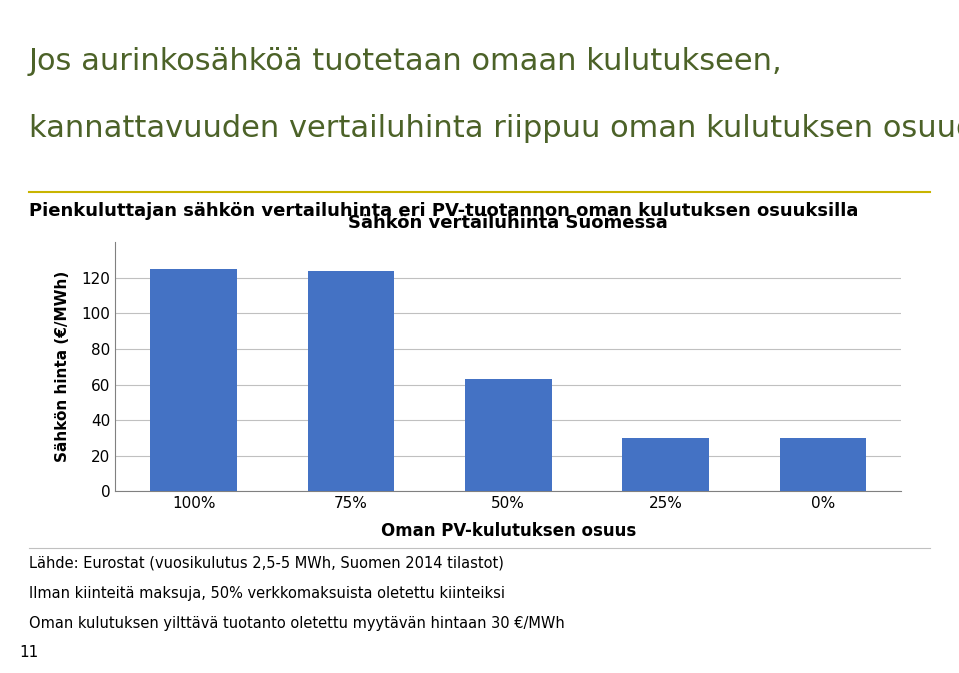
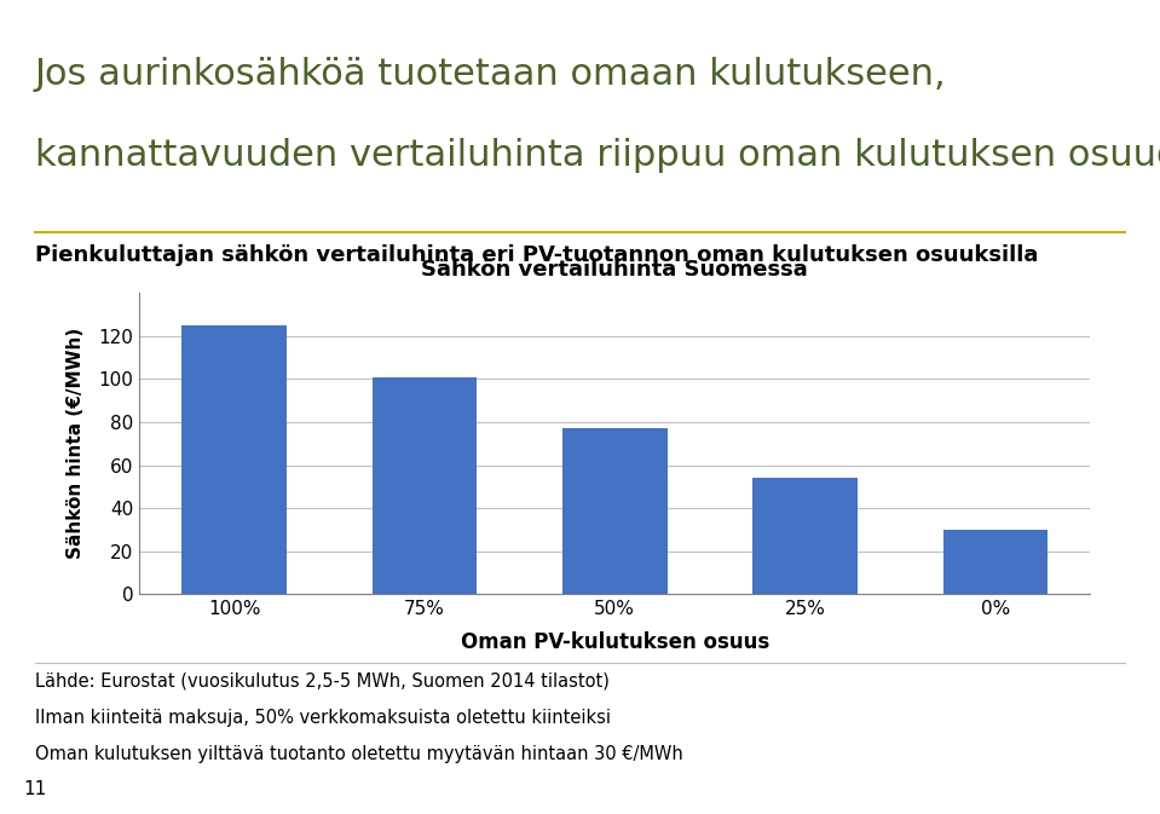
75%: 124 -> 101
50%: 63 -> 77
25%: 30 -> 54
